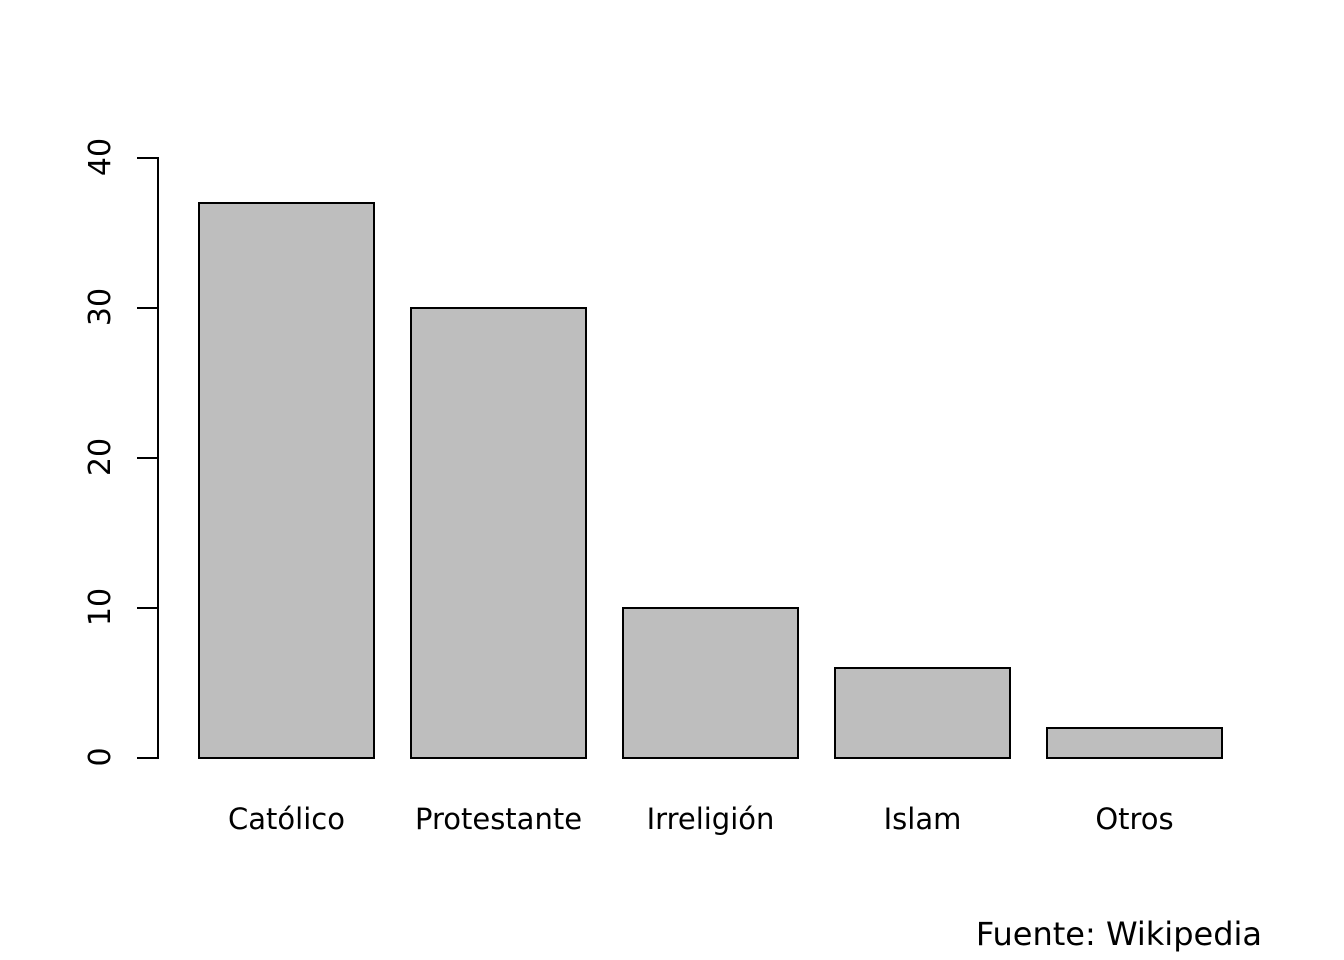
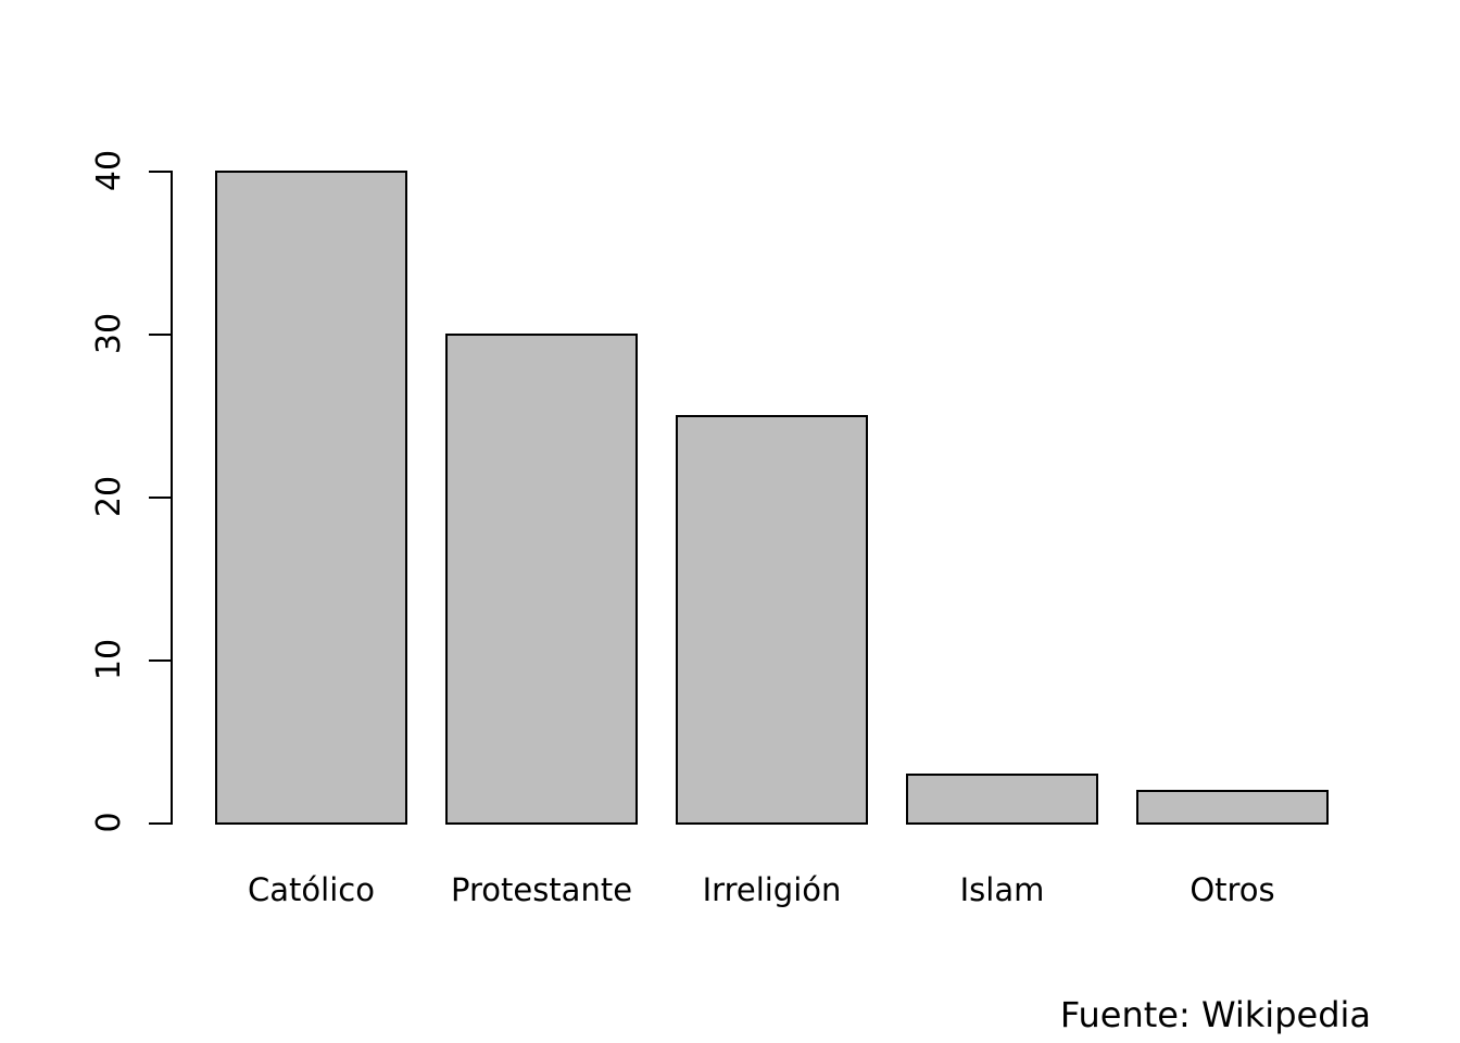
Católico: 37 -> 40
Irreligión: 10 -> 25
Islam: 6 -> 3
